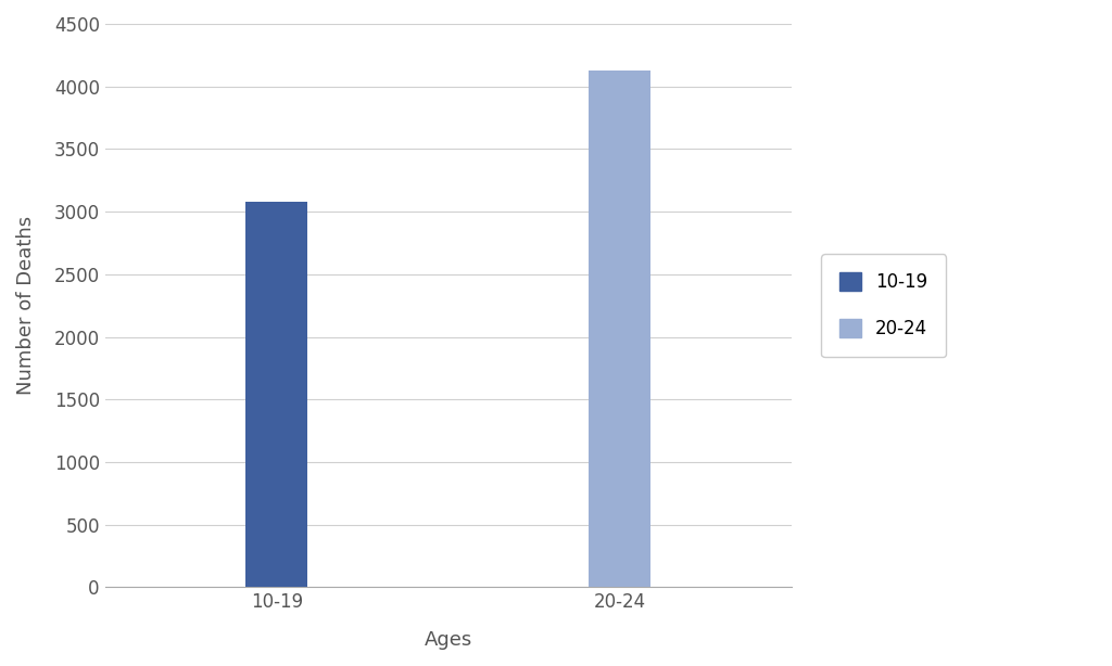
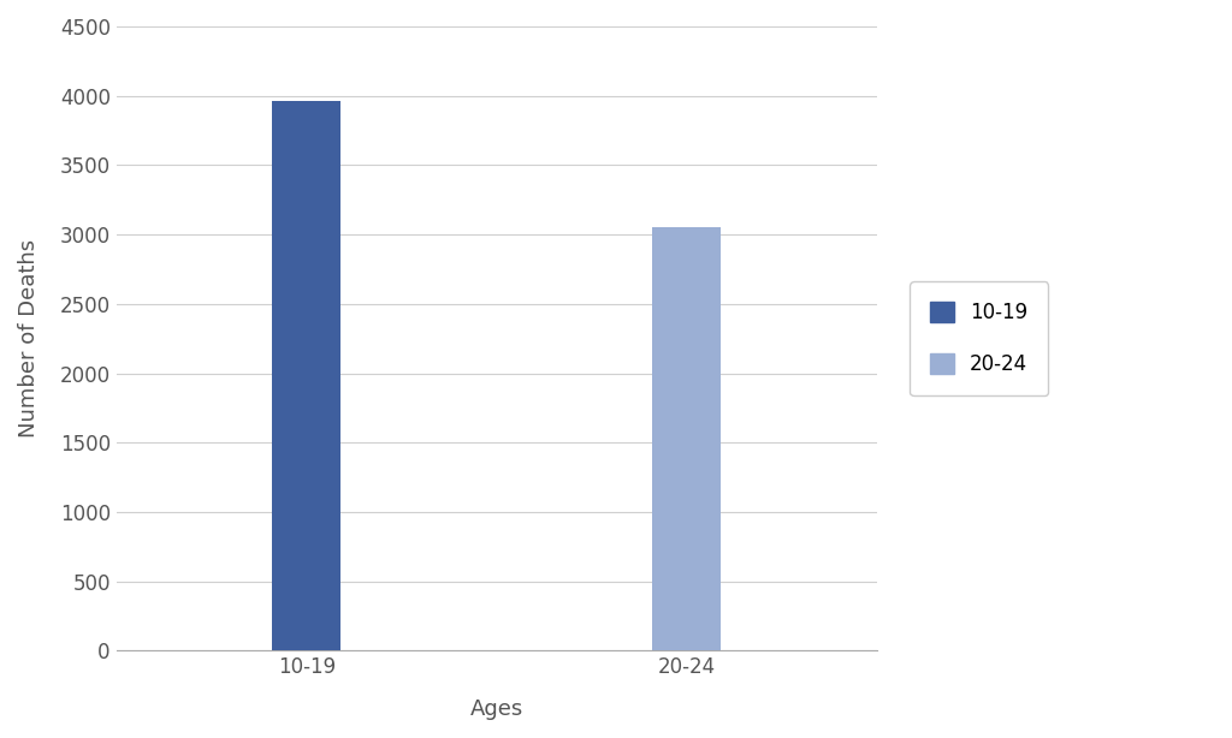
10-19: 3080 -> 3960
20-24: 4130 -> 3050
